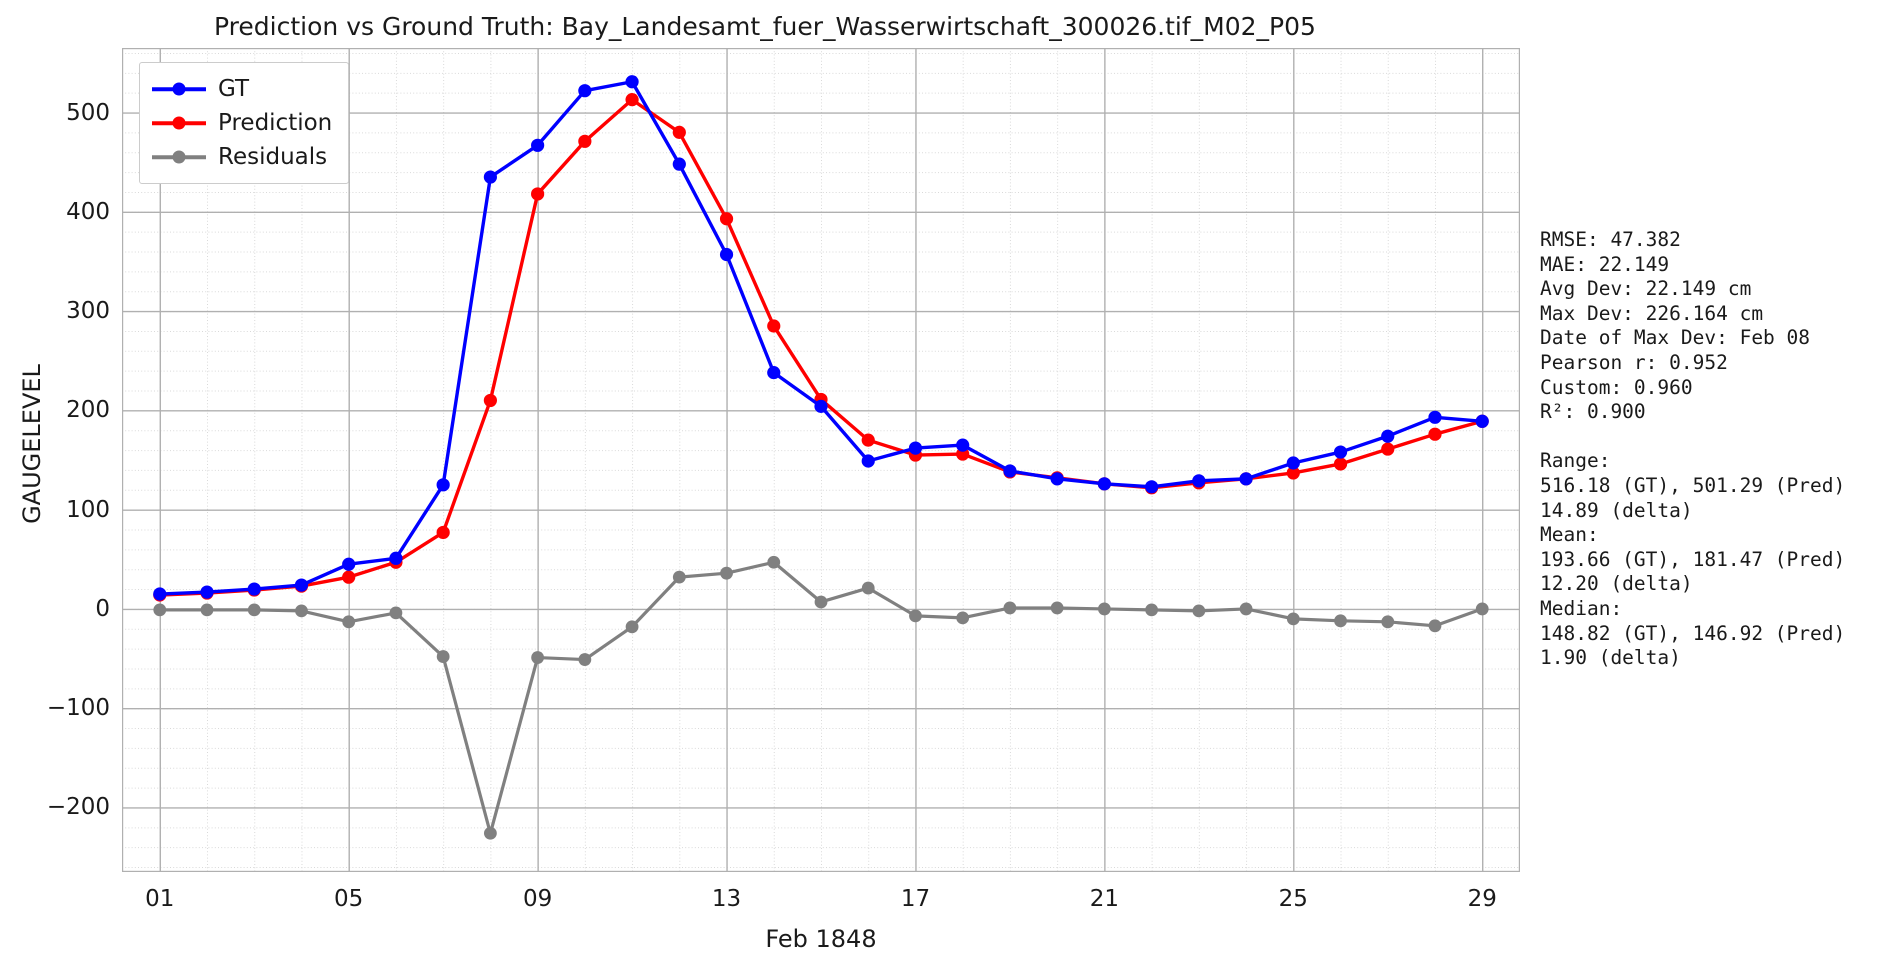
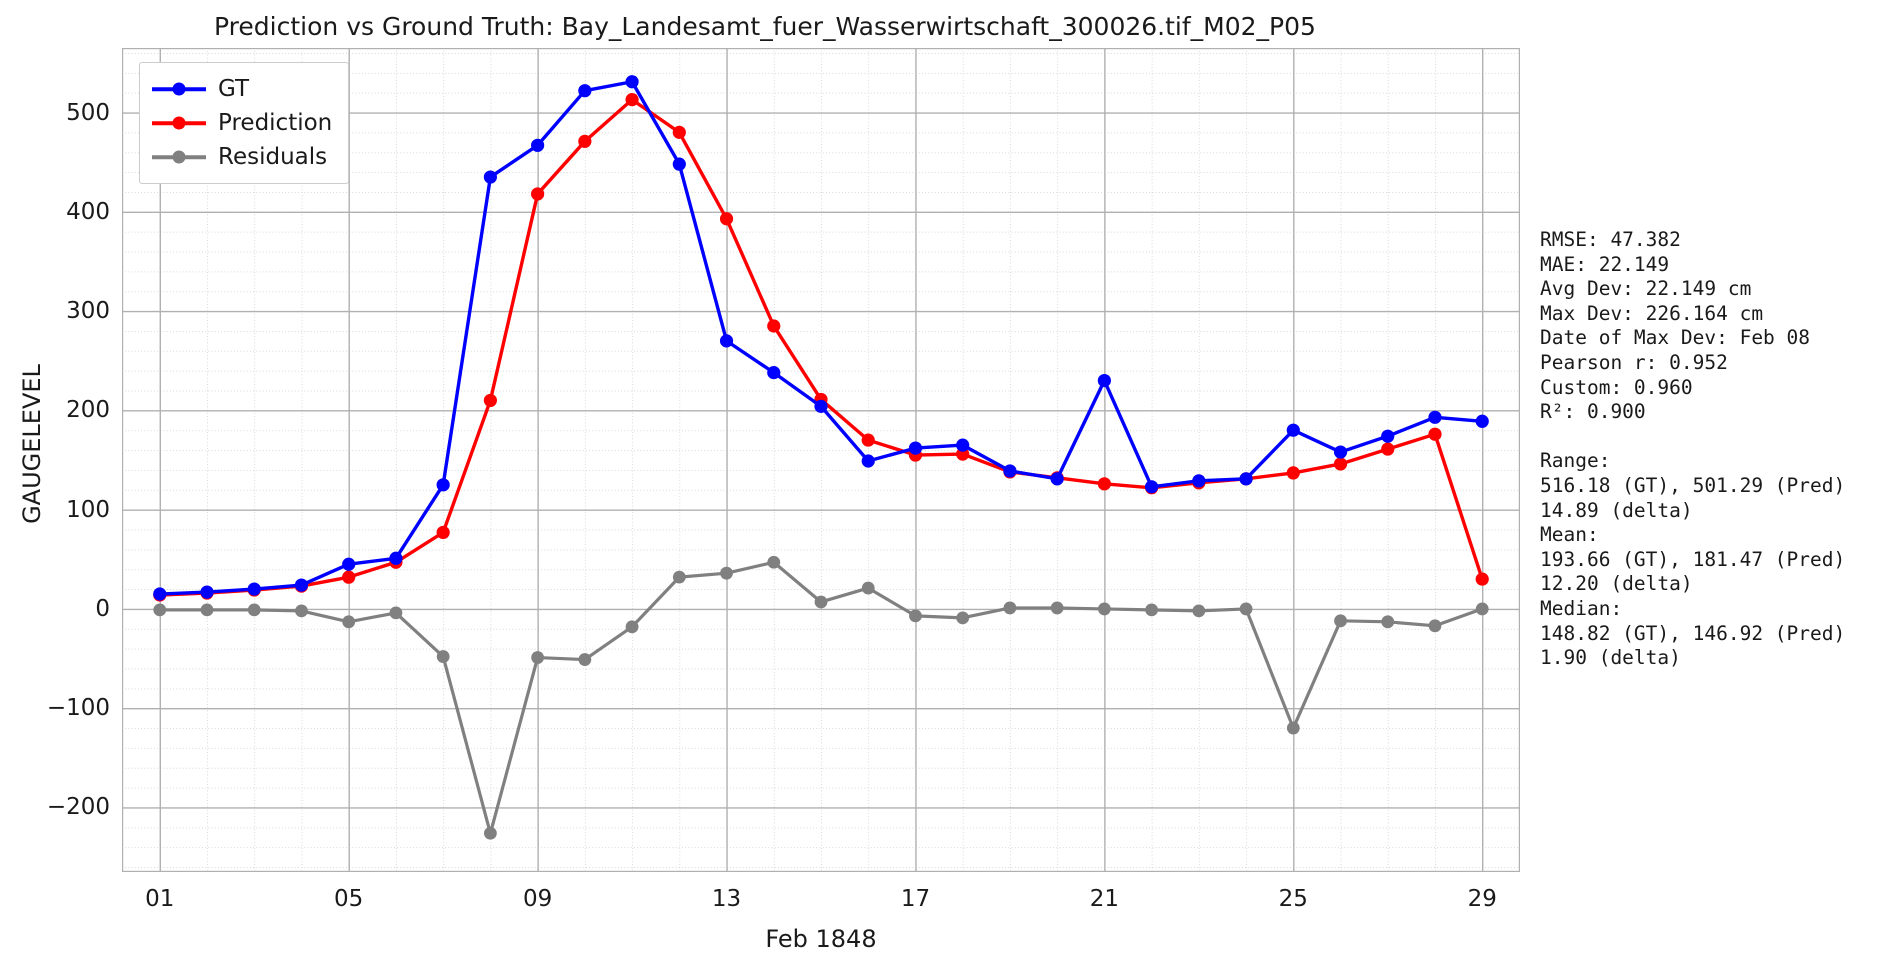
GT/13: 360 -> 270
GT/21: 130 -> 230
GT/25: 150 -> 180
Residuals/25: -10 -> -120
Prediction/29: 190 -> 30
